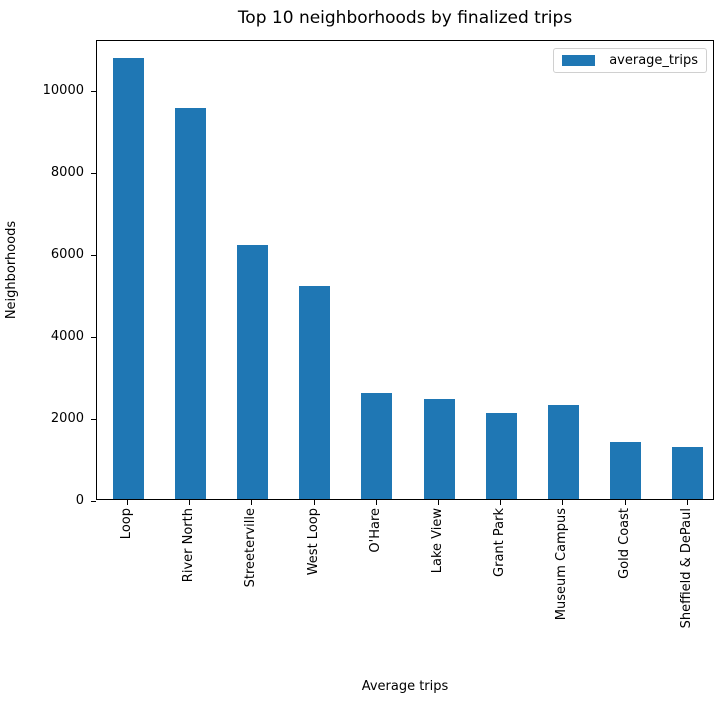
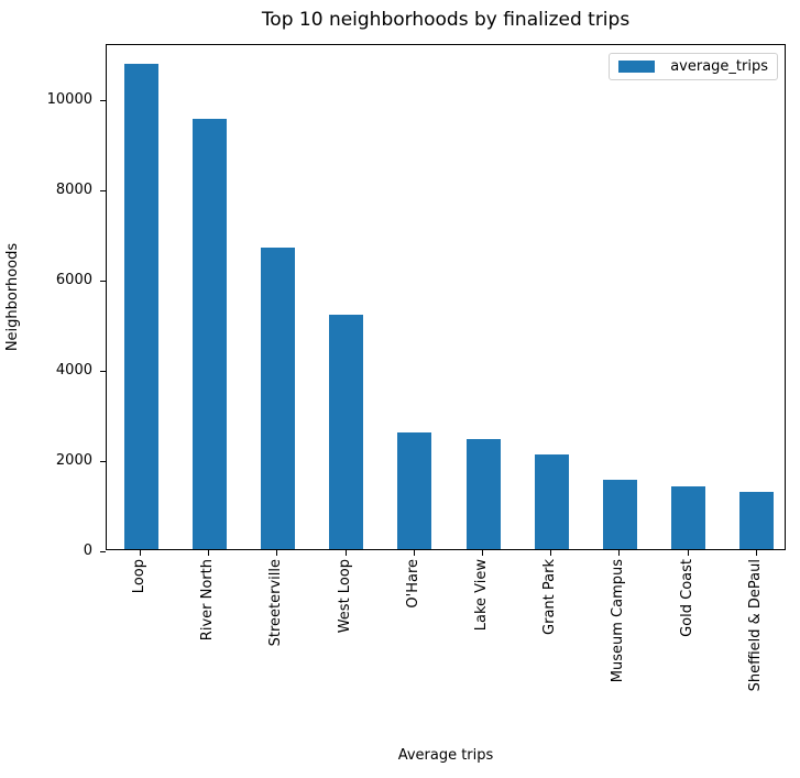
Streeterville: 6200 -> 6700
Museum Campus: 2300 -> 1600
